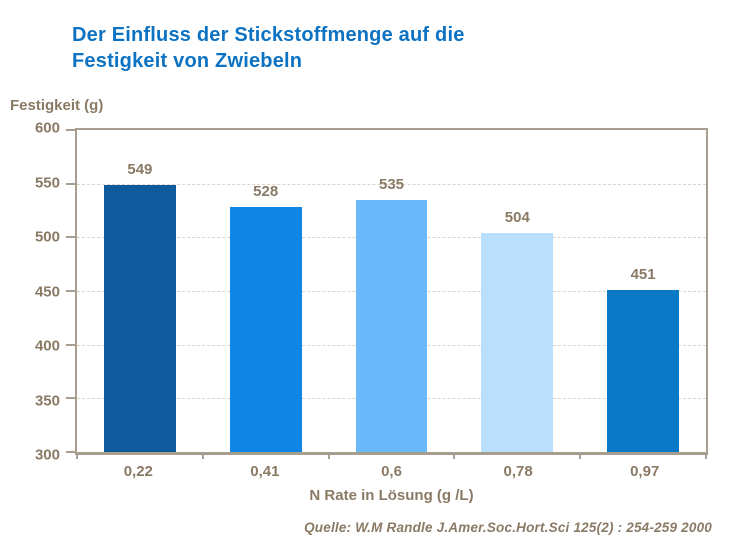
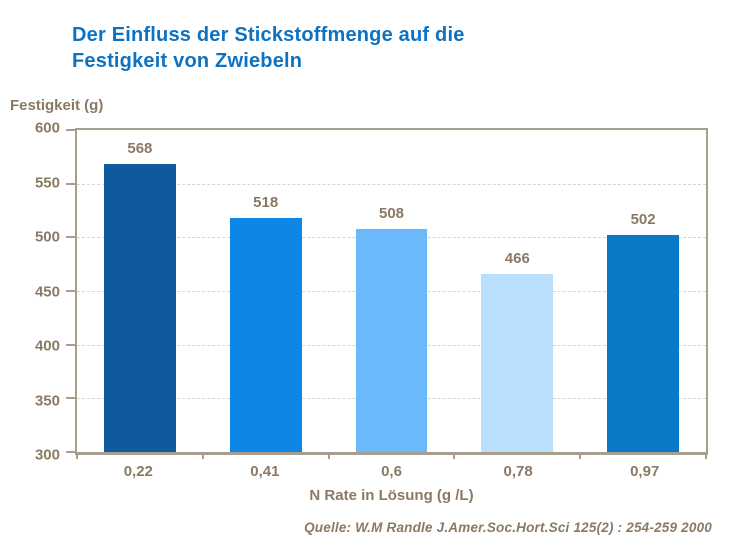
0,22: 549 -> 568
0,41: 528 -> 518
0,6: 535 -> 508
0,78: 504 -> 466
0,97: 451 -> 502
